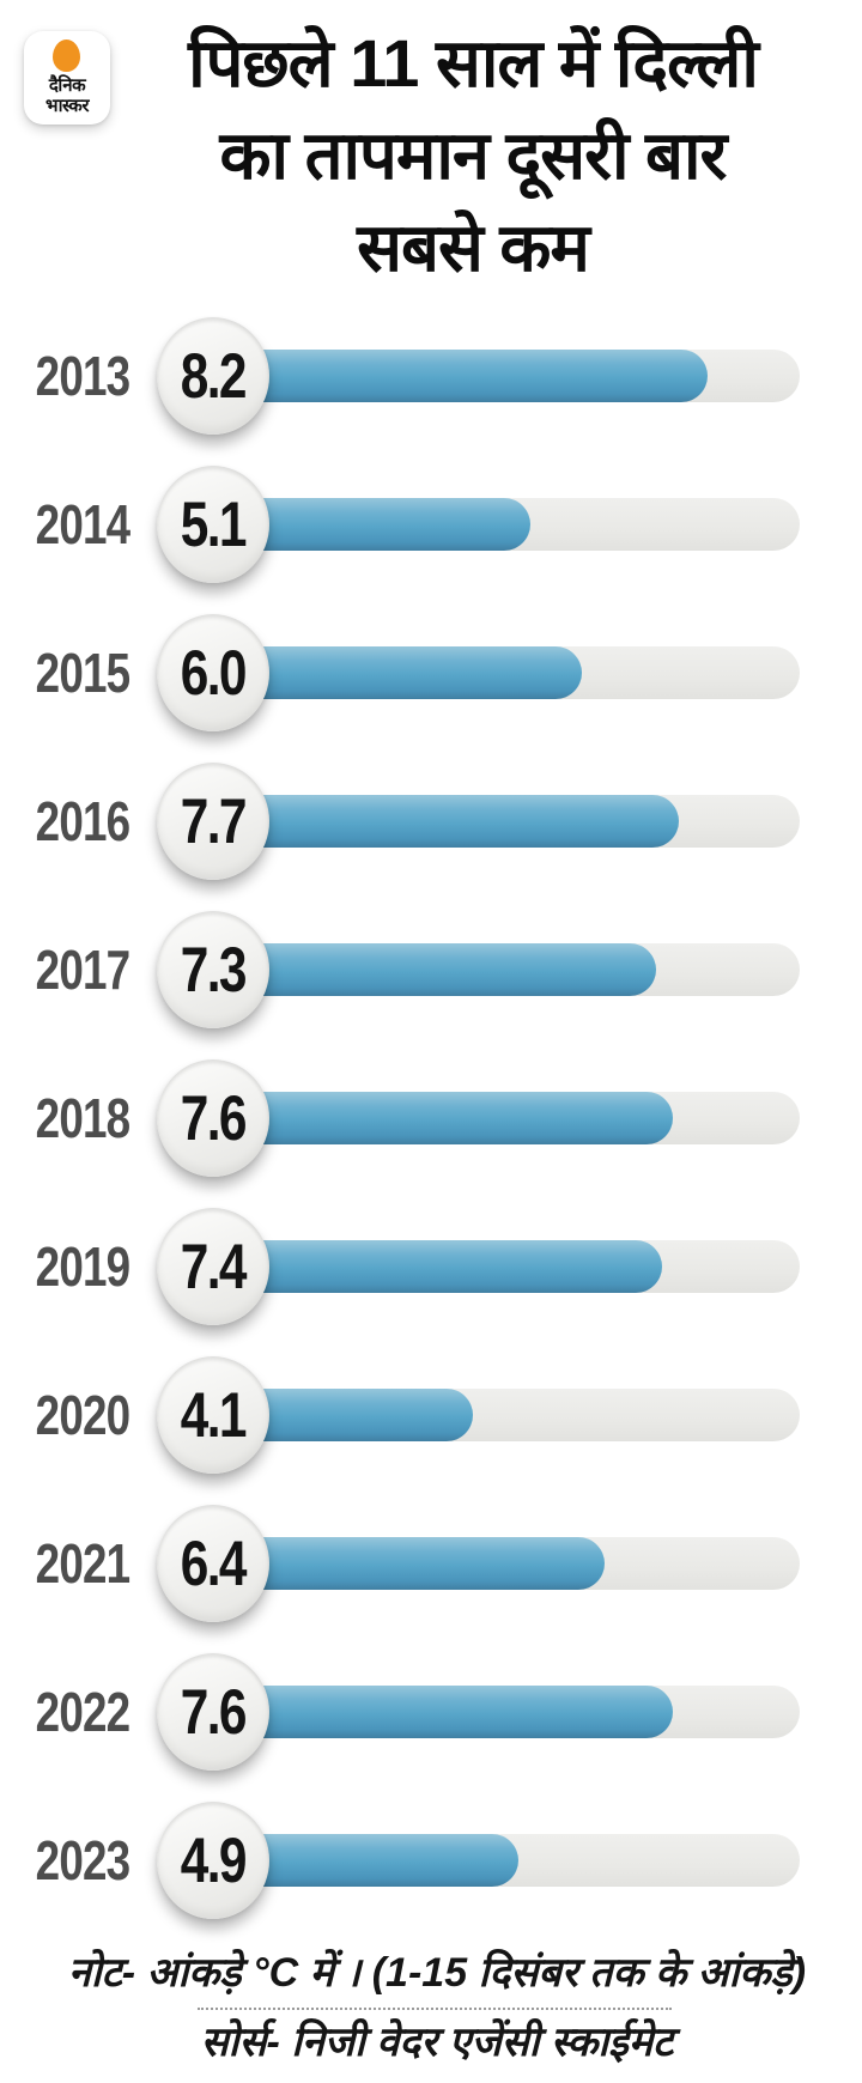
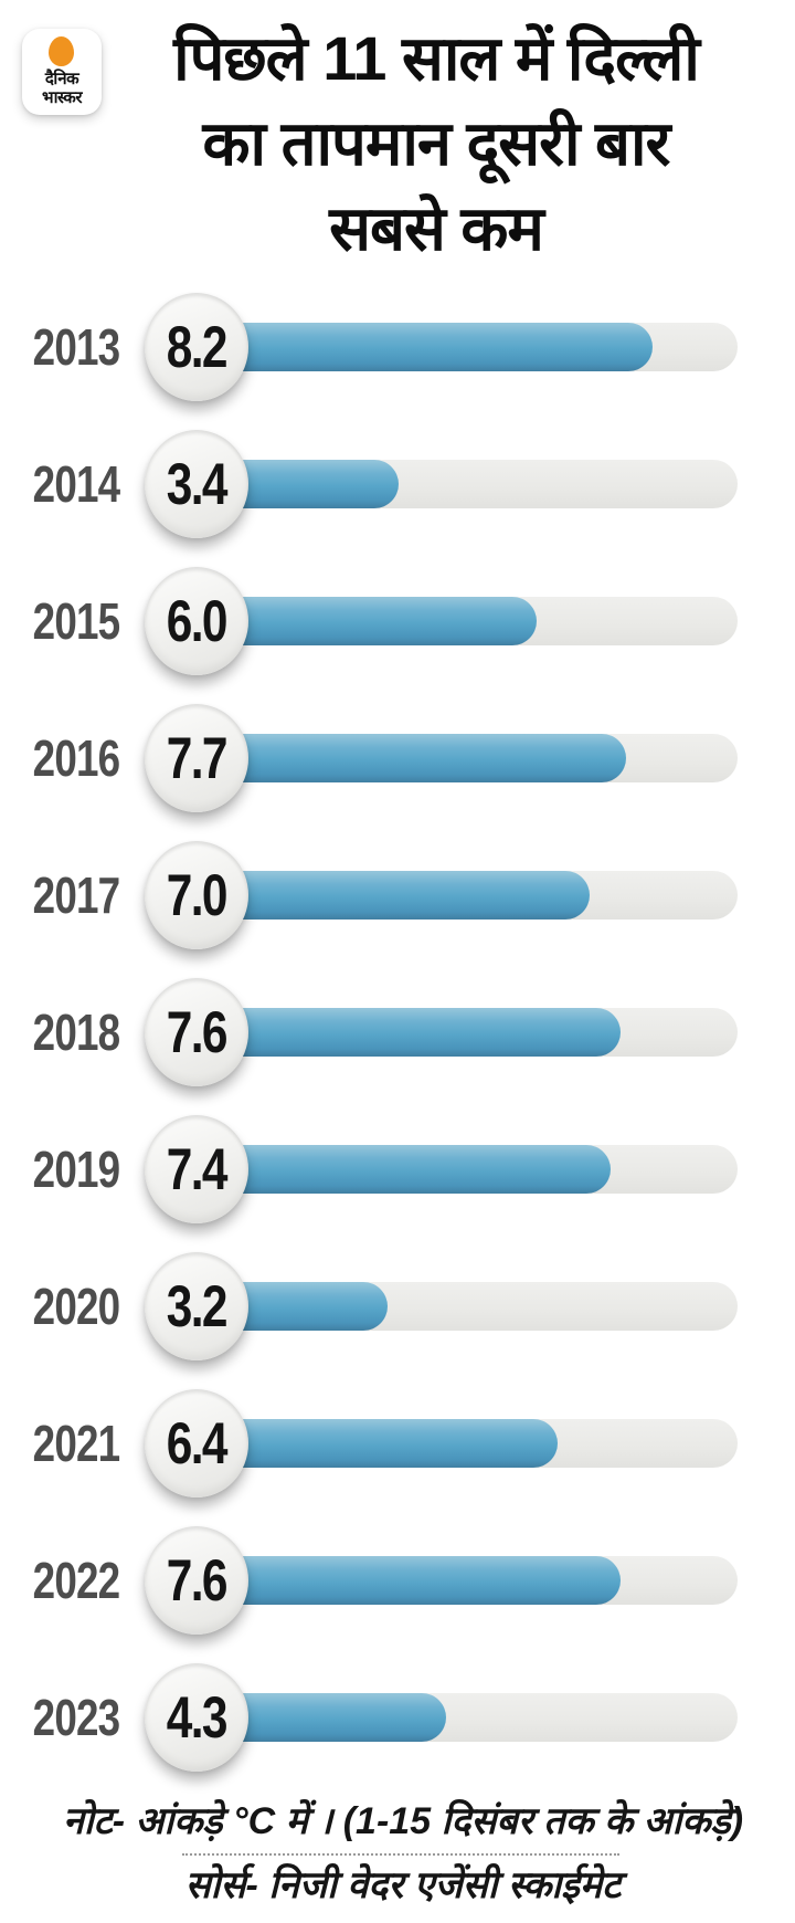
2014: 5.1 -> 3.4
2017: 7.3 -> 7.0
2020: 4.1 -> 3.2
2023: 4.9 -> 4.3
